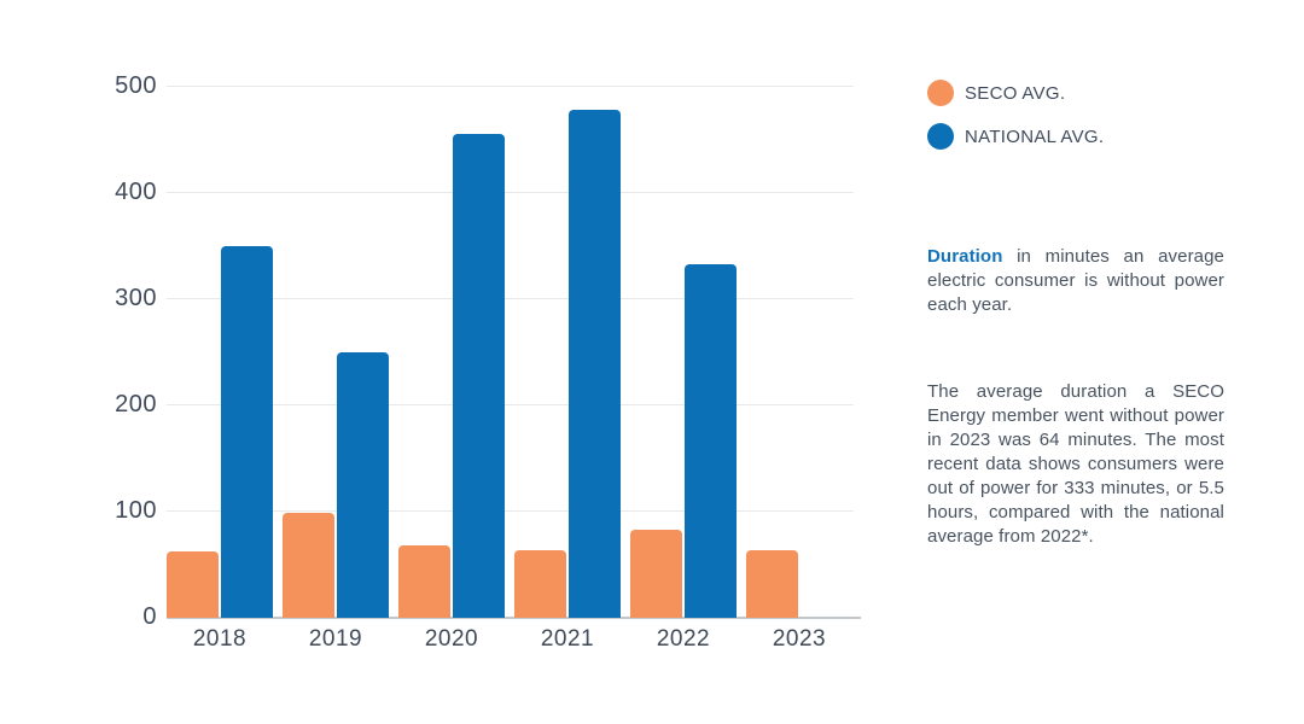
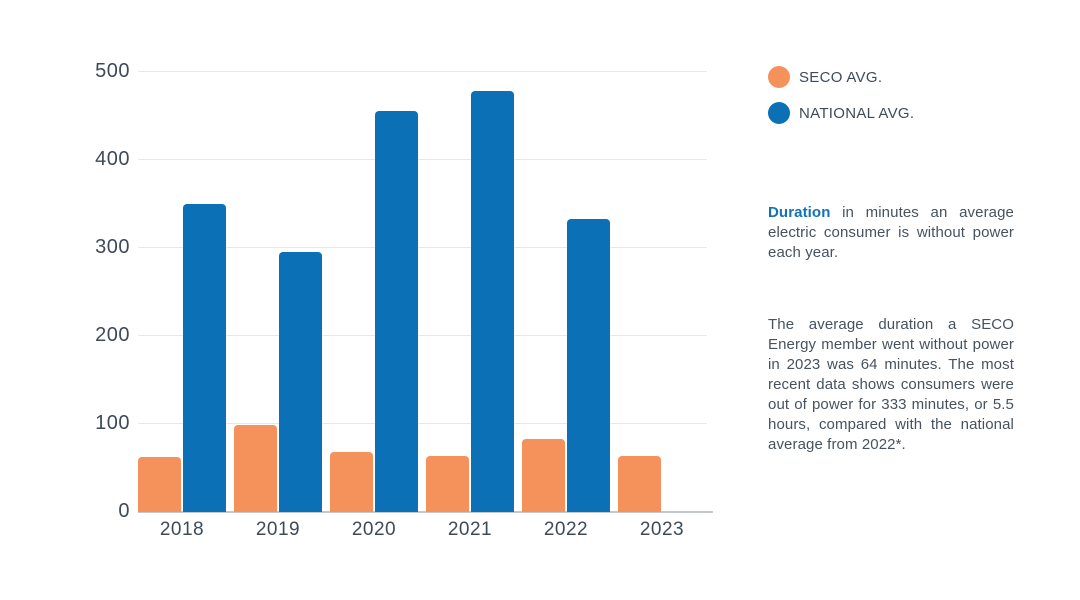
NATIONAL AVG./2019: 250 -> 300
